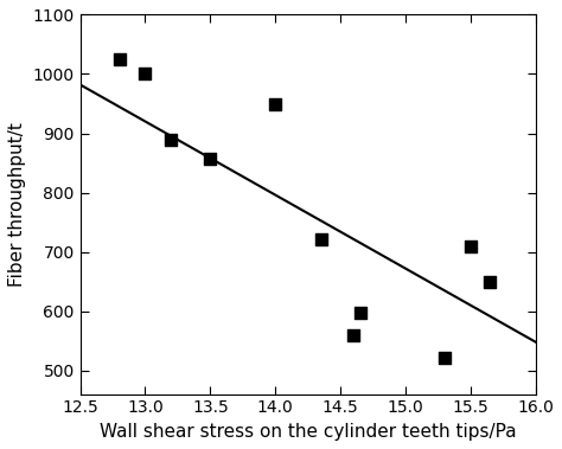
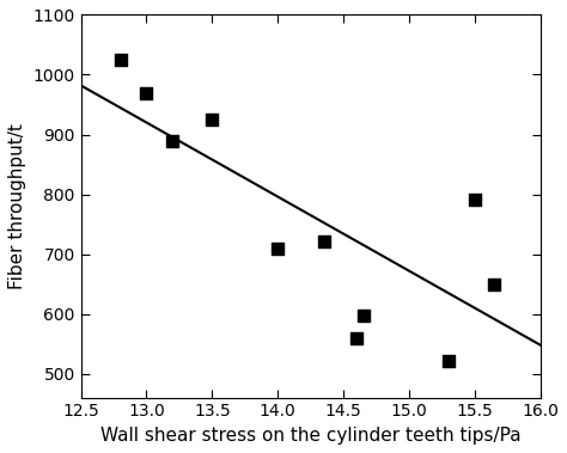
13.0: 1000 -> 968
13.5: 858 -> 924
14.0: 948 -> 710
15.5: 710 -> 792
